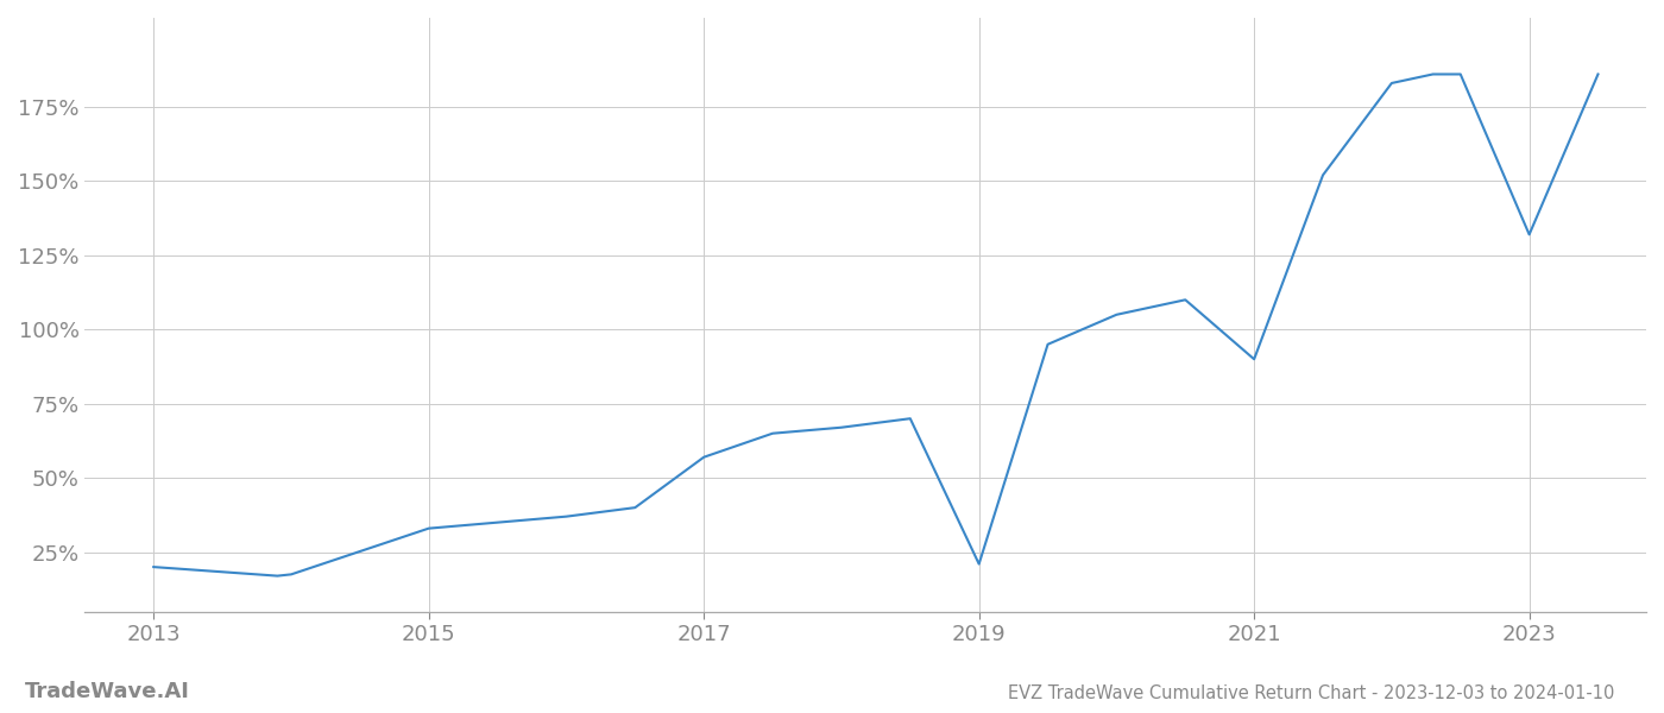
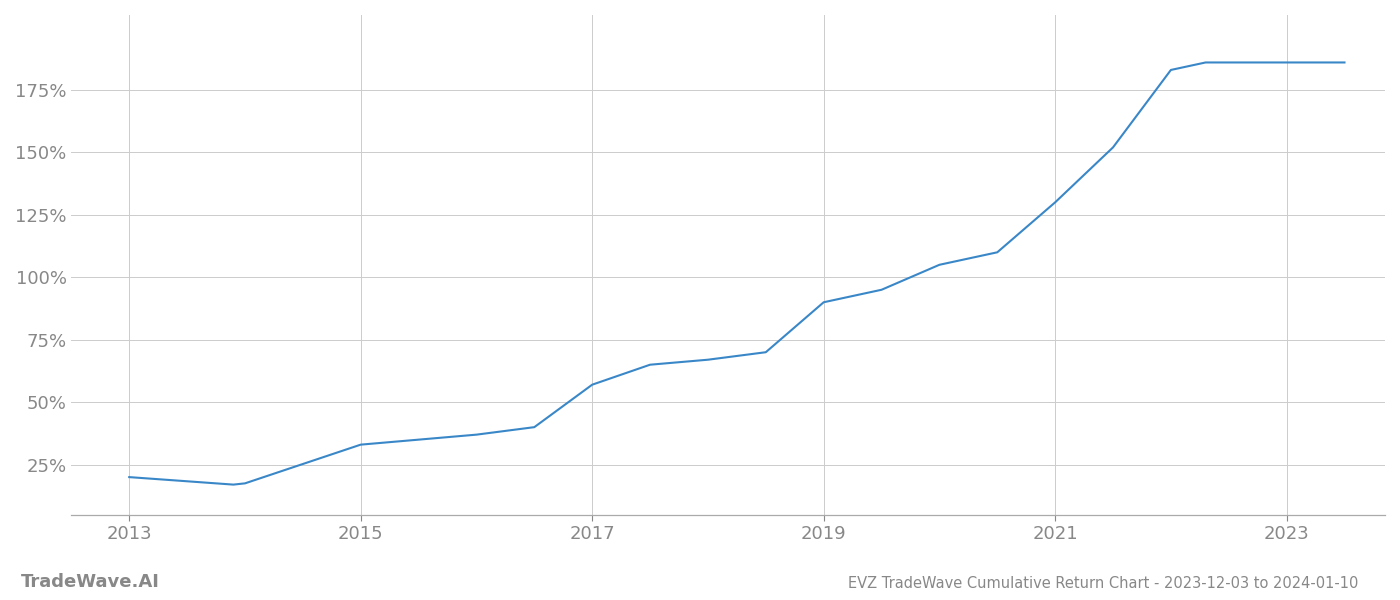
2019: 21.0% -> 90.0%
2021: 90.0% -> 130.0%
2023: 132.0% -> 186.0%
